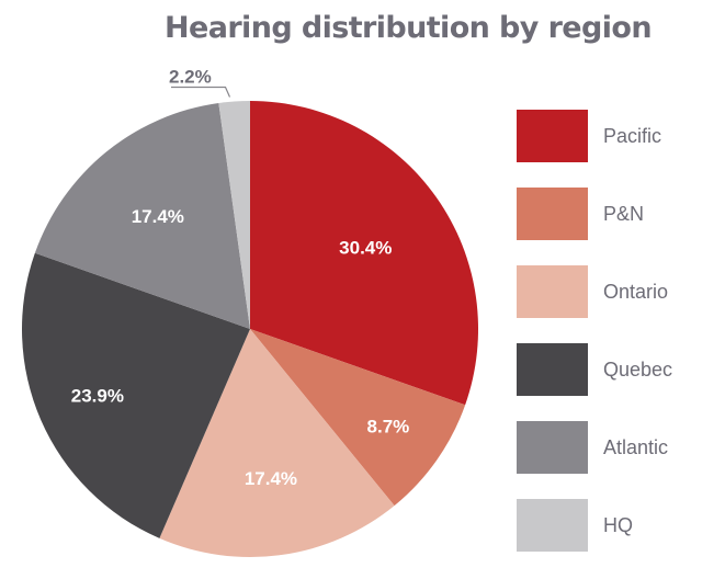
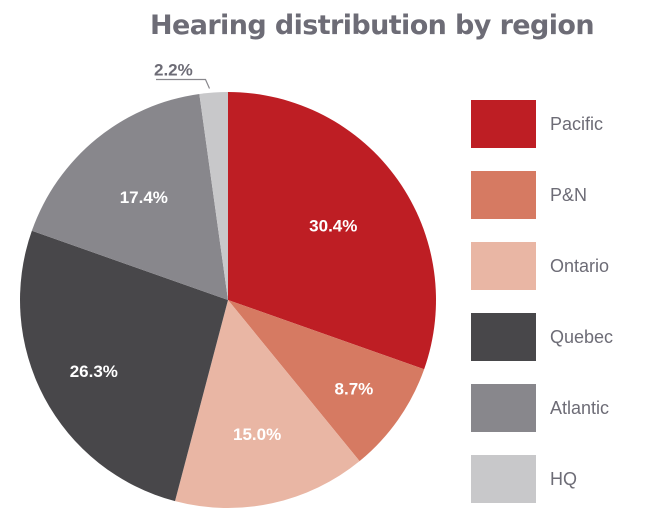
Ontario: 17.4% -> 15.0%
Quebec: 23.9% -> 26.3%
